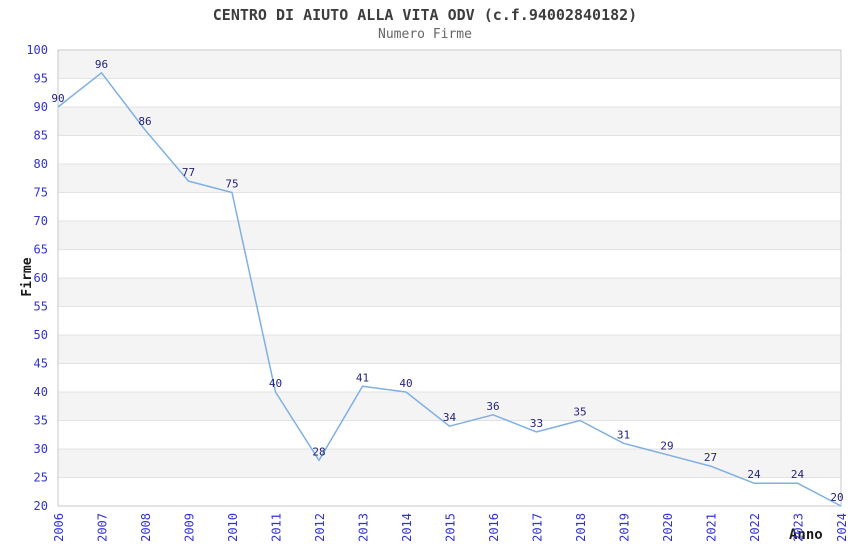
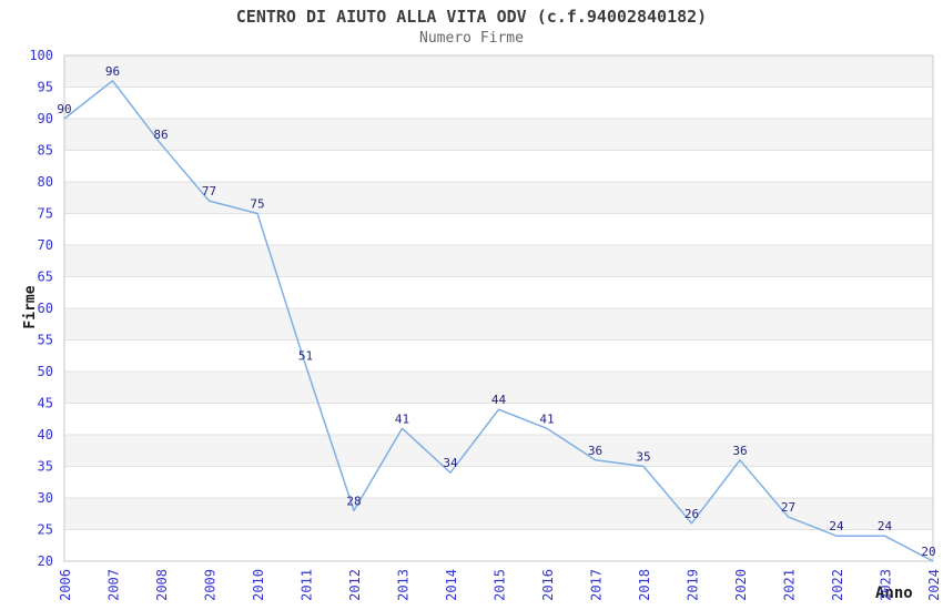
2011: 40 -> 51
2014: 40 -> 34
2015: 34 -> 44
2016: 36 -> 41
2017: 33 -> 36
2019: 31 -> 26
2020: 29 -> 36
